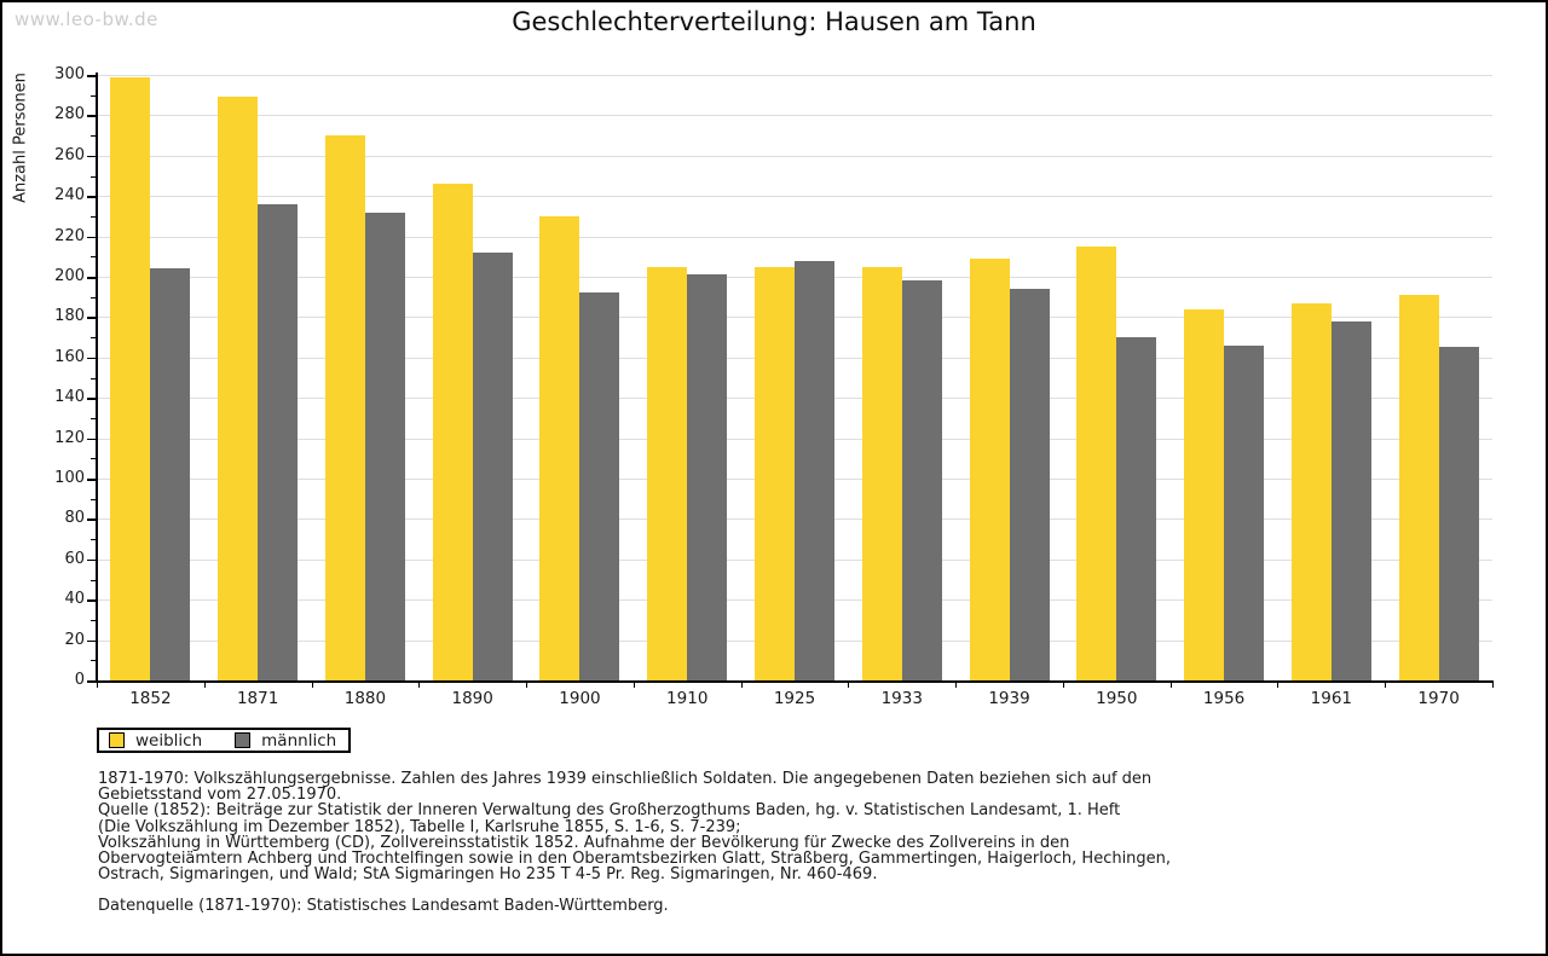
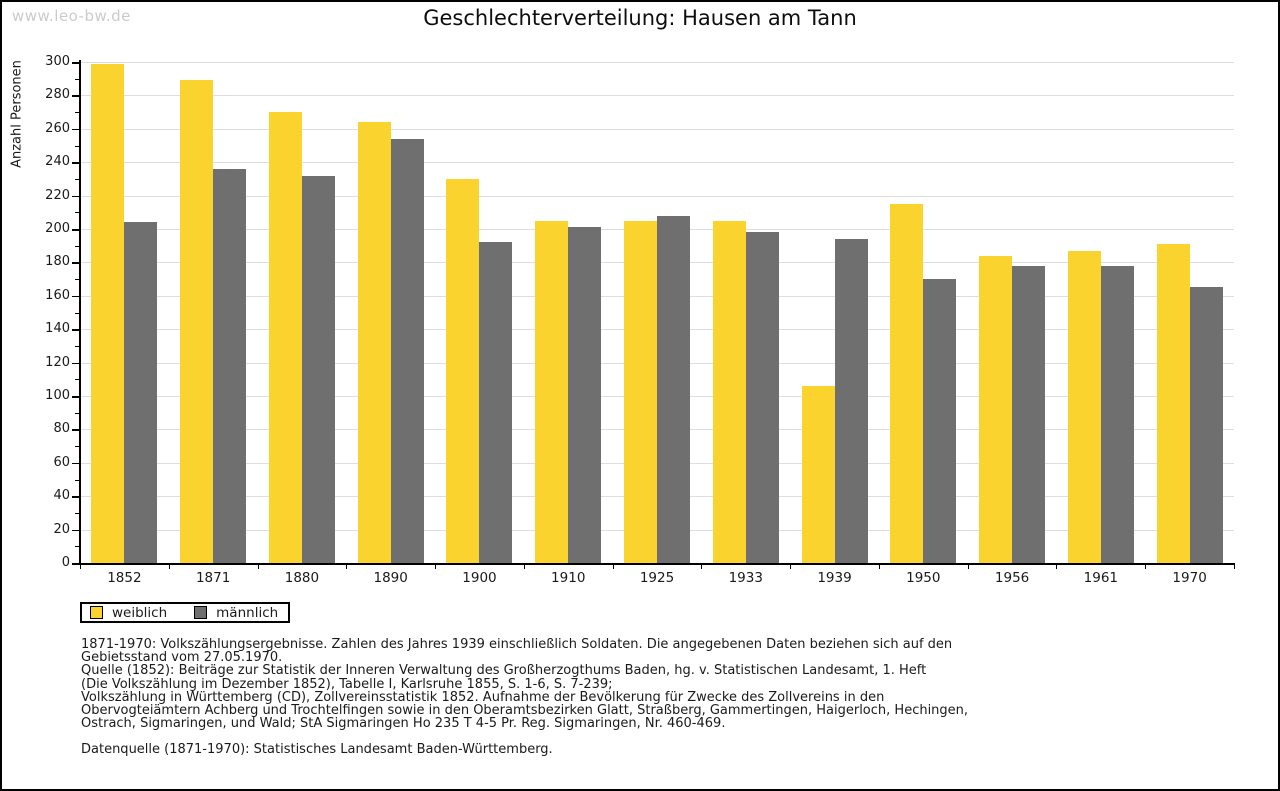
weiblich/1890: 246 -> 264
männlich/1890: 212 -> 254
weiblich/1939: 209 -> 106
männlich/1956: 166 -> 178
